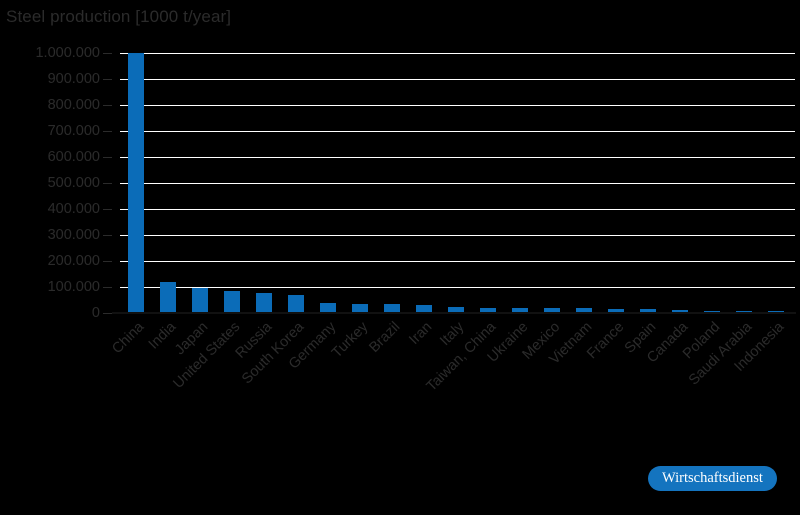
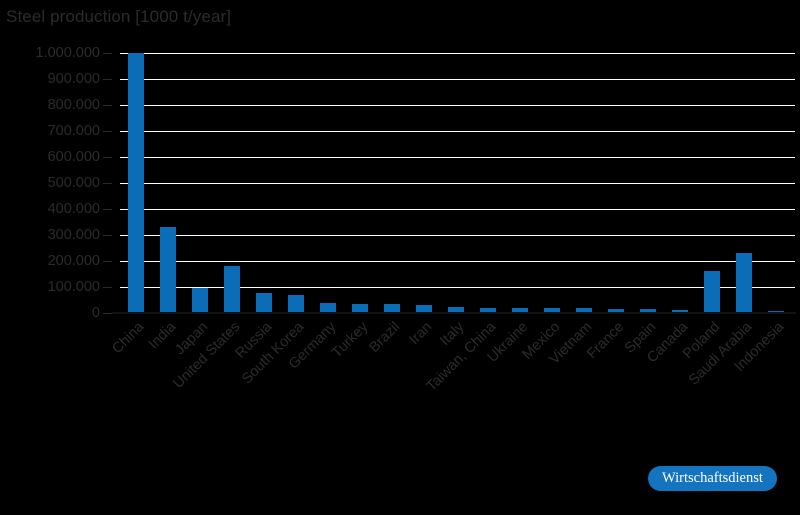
India: 120000 -> 330000
United States: 90000 -> 180000
Poland: 10000 -> 160000
Saudi Arabia: 10000 -> 230000
